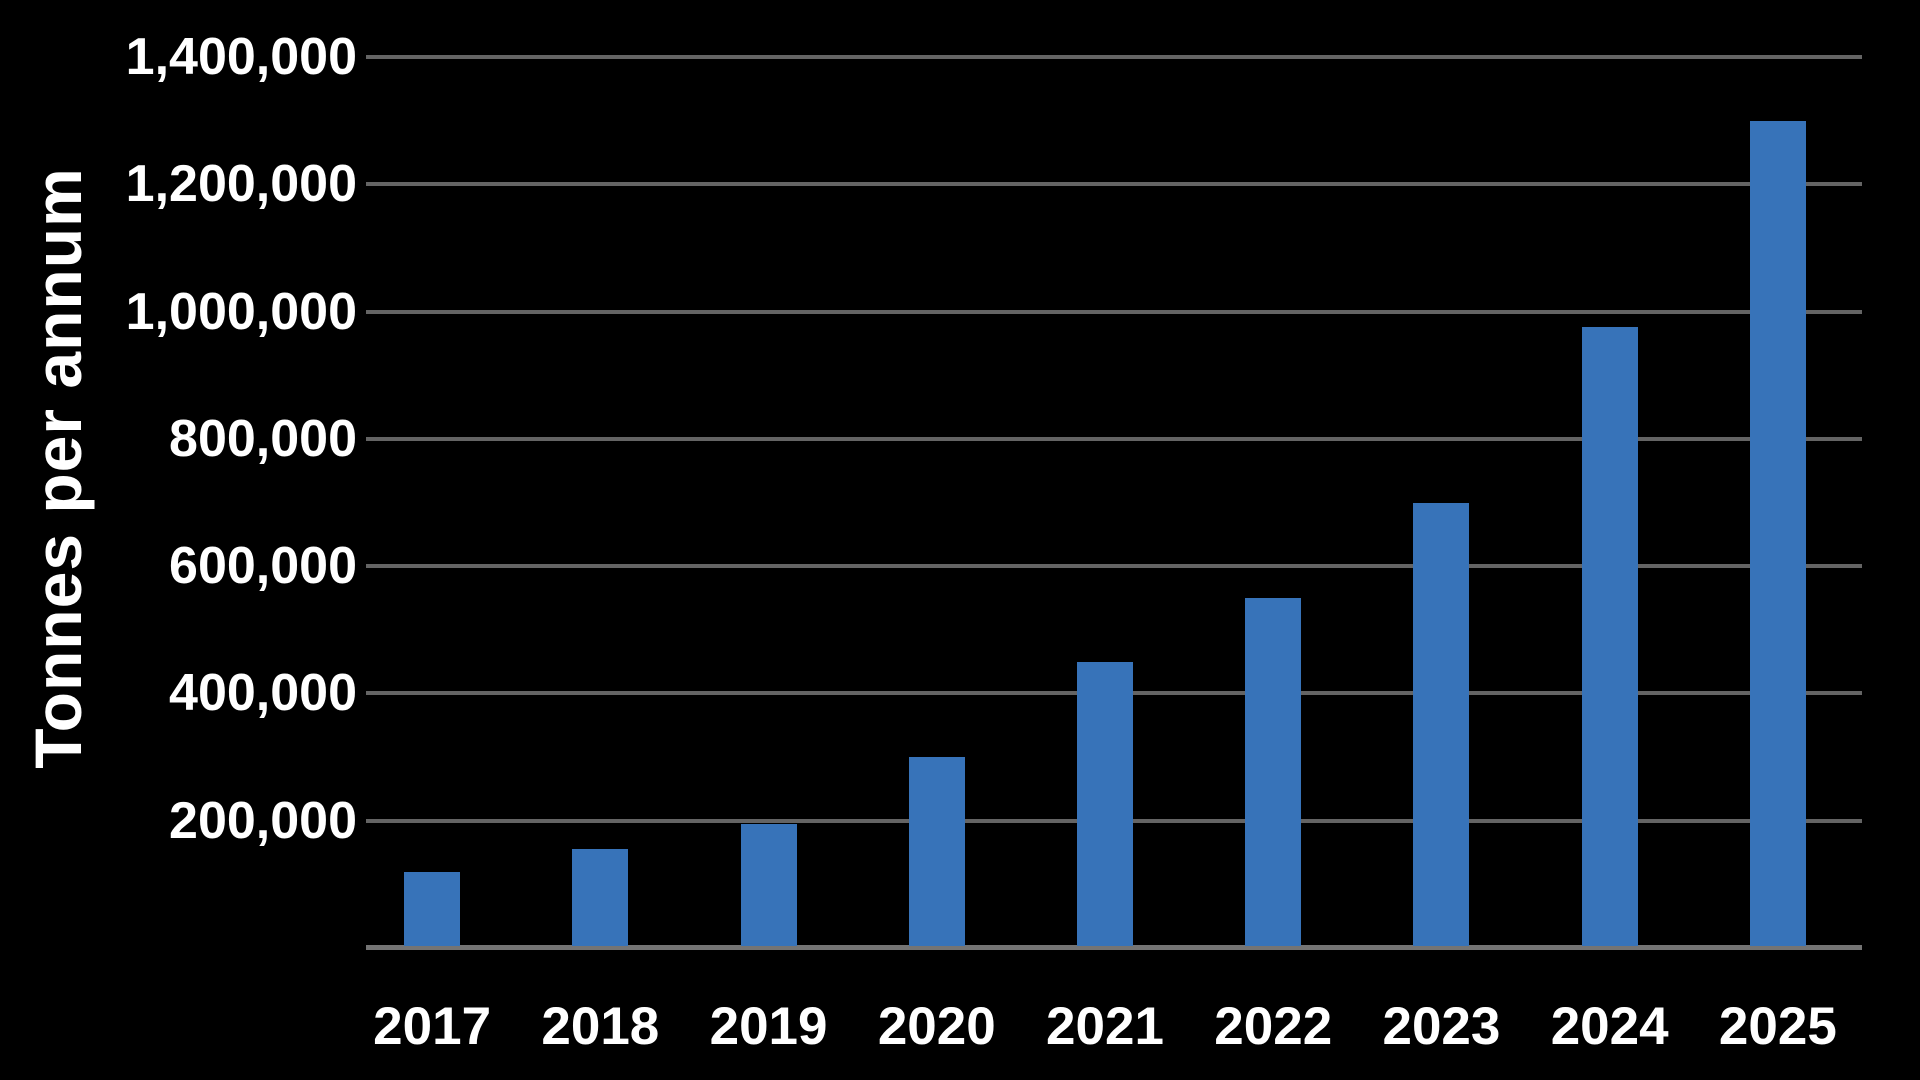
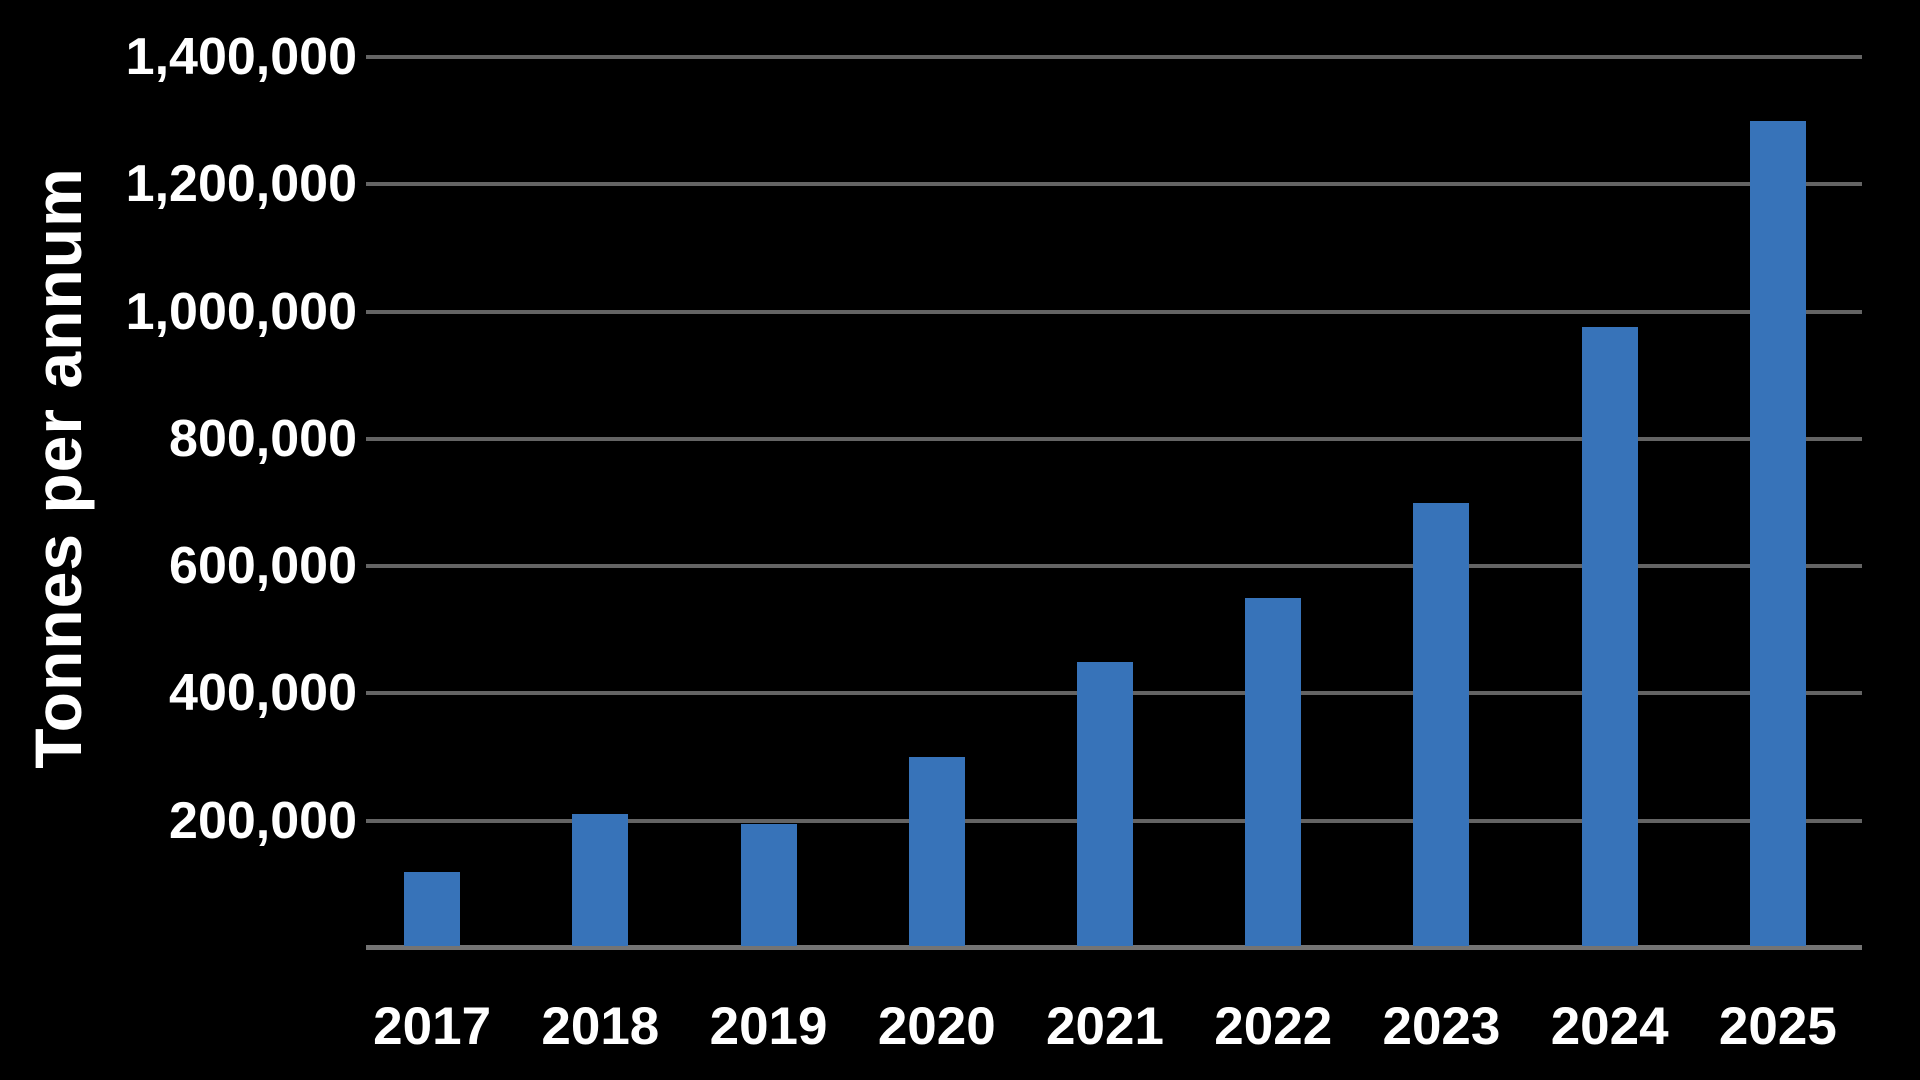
2018: 160000 -> 210000
